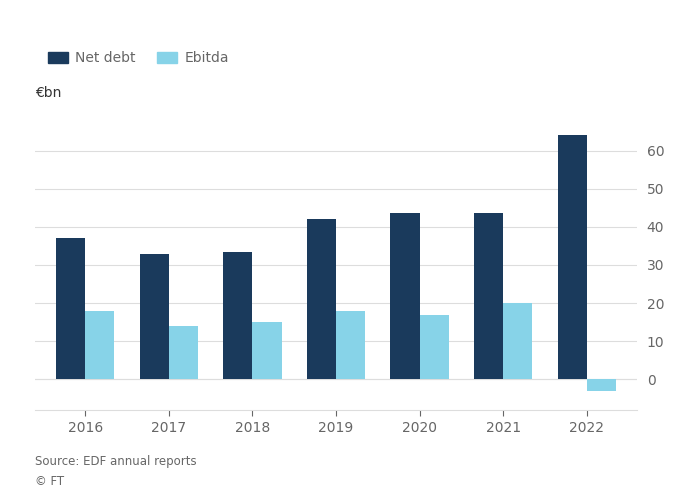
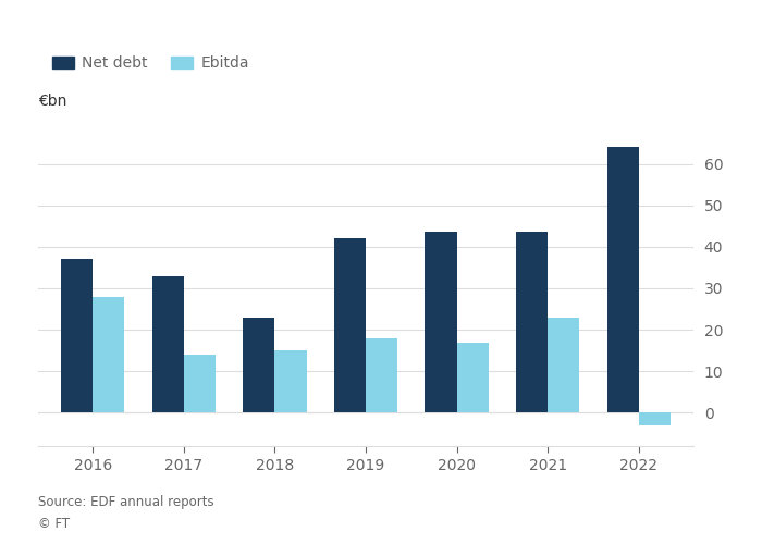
Ebitda/2016: 18 -> 28
Net debt/2018: 33.5 -> 23.0
Ebitda/2021: 20 -> 23
